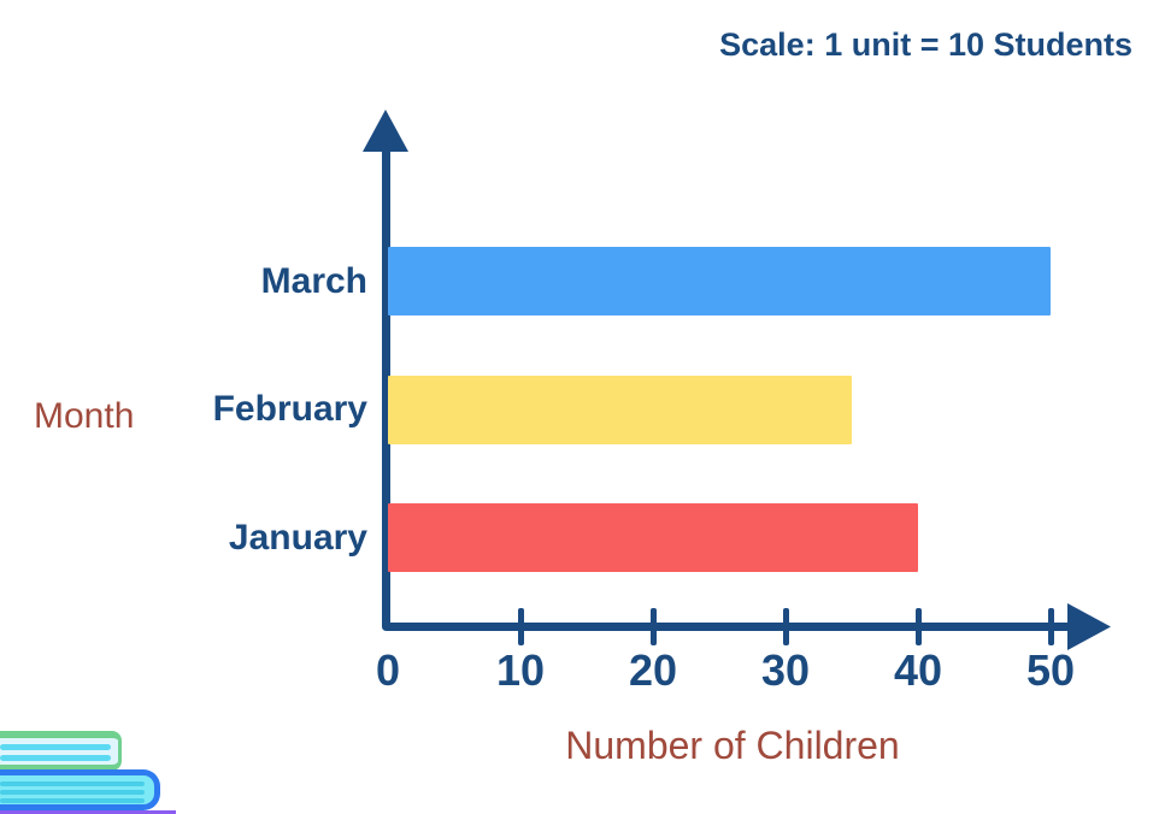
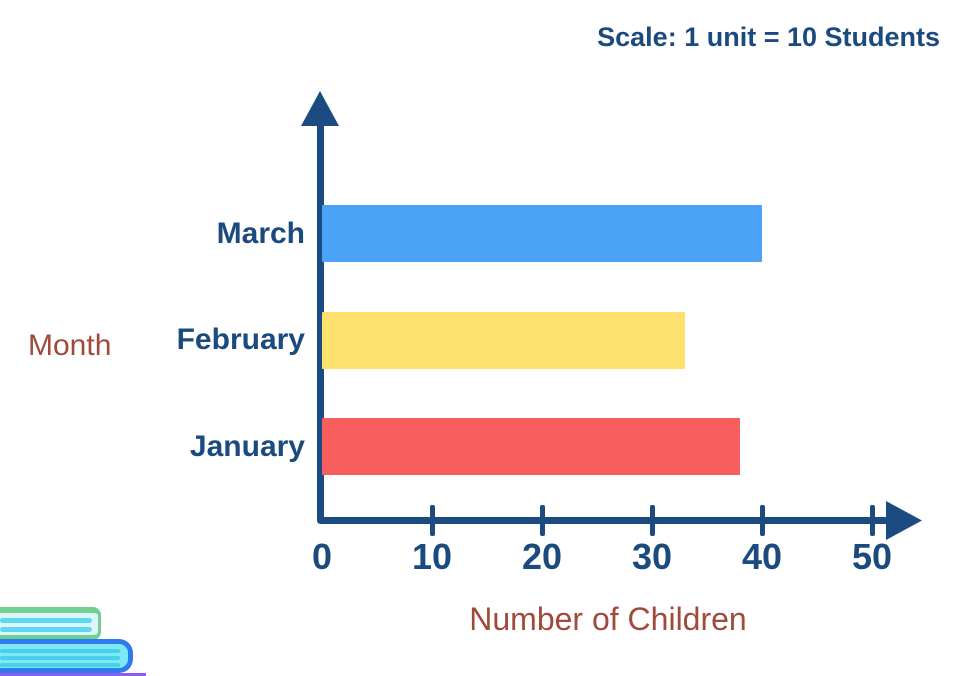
March: 50 -> 40
February: 35 -> 33
January: 40 -> 38
